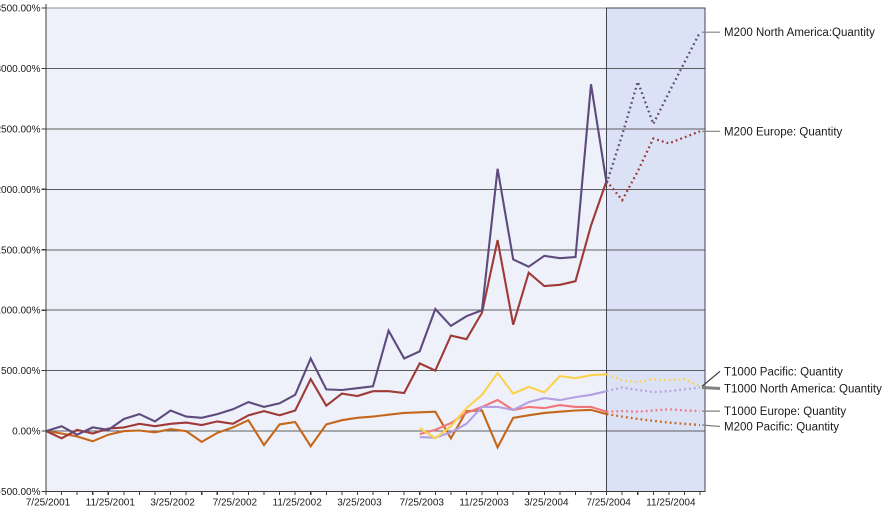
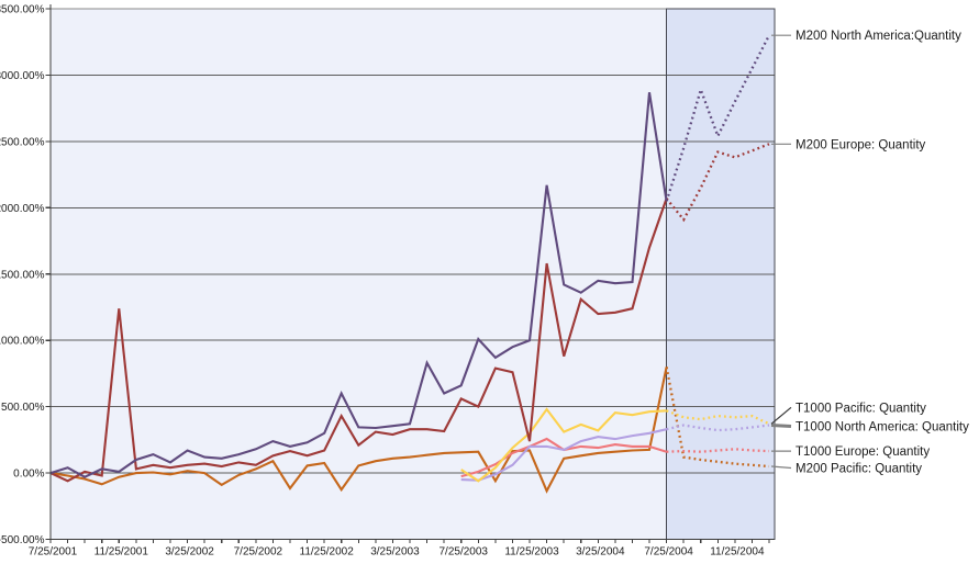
M200 Europe: Quantity/11/25/2001: 20% -> 1240%
M200 Europe: Quantity/11/25/2003: 980% -> 240%
M200 Pacific: Quantity/7/25/2004: 140% -> 800%
